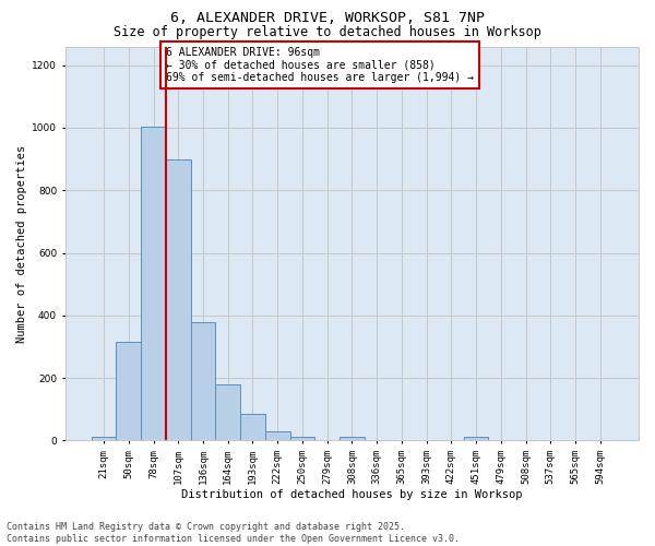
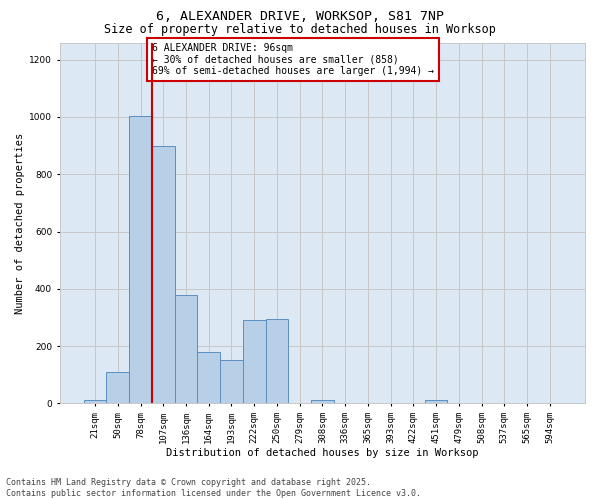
50sqm: 315 -> 110
193sqm: 85 -> 150
222sqm: 28 -> 290
250sqm: 12 -> 295
